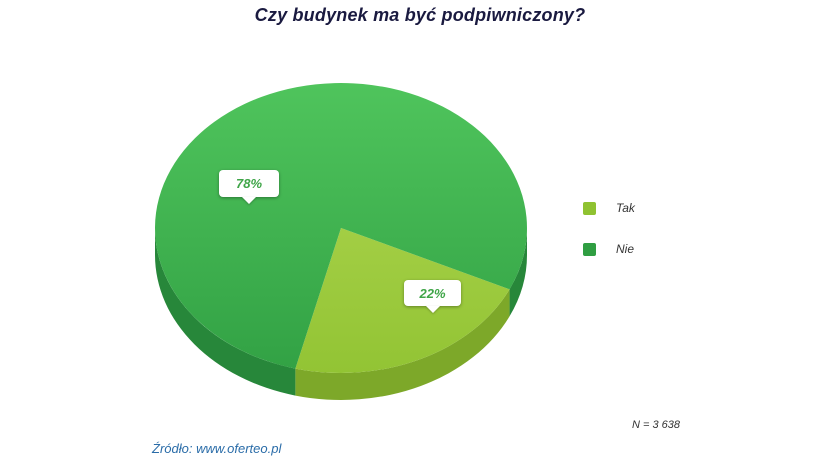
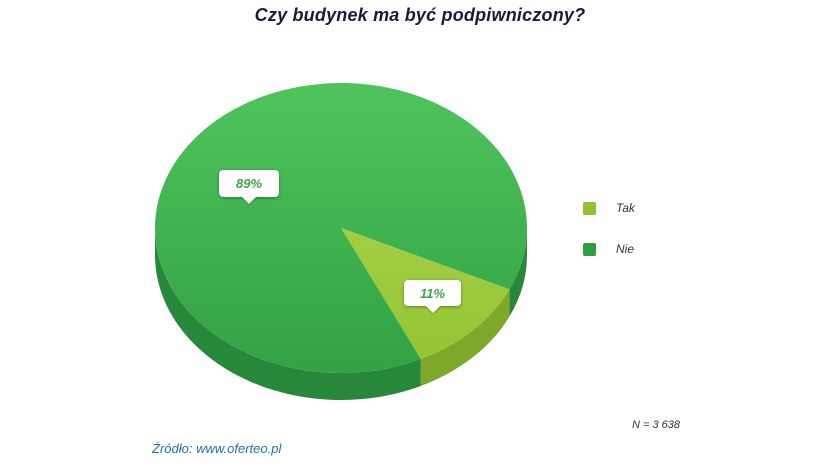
Tak: 22% -> 11%
Nie: 78% -> 89%
